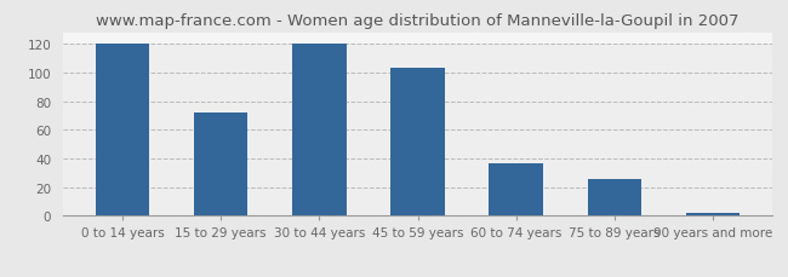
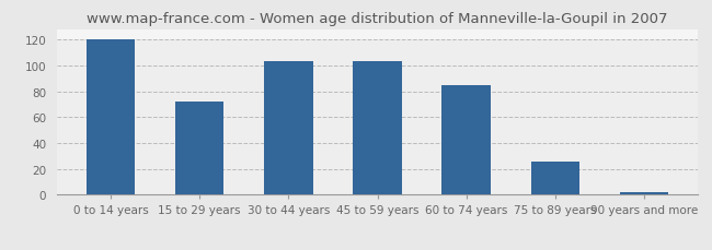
30 to 44 years: 120 -> 103
60 to 74 years: 37 -> 85
